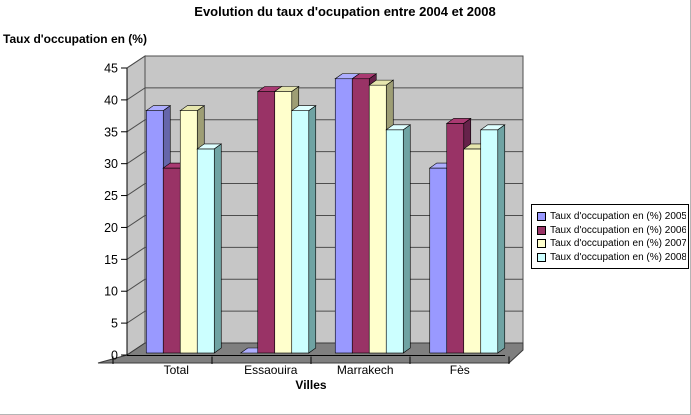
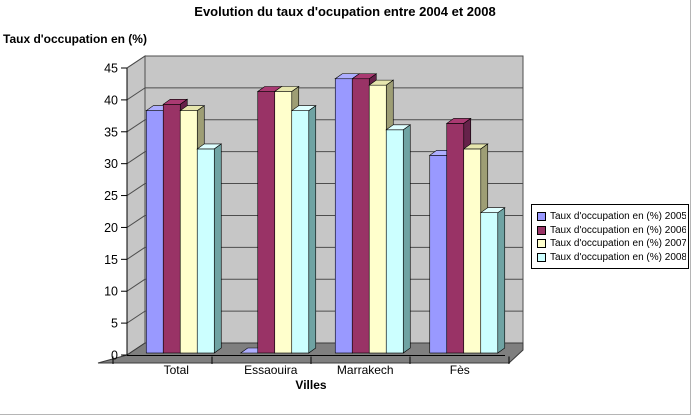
Taux d'occupation en (%) 2006/Total: 29 -> 39
Taux d'occupation en (%) 2005/Fès: 29 -> 31
Taux d'occupation en (%) 2008/Fès: 35 -> 22
